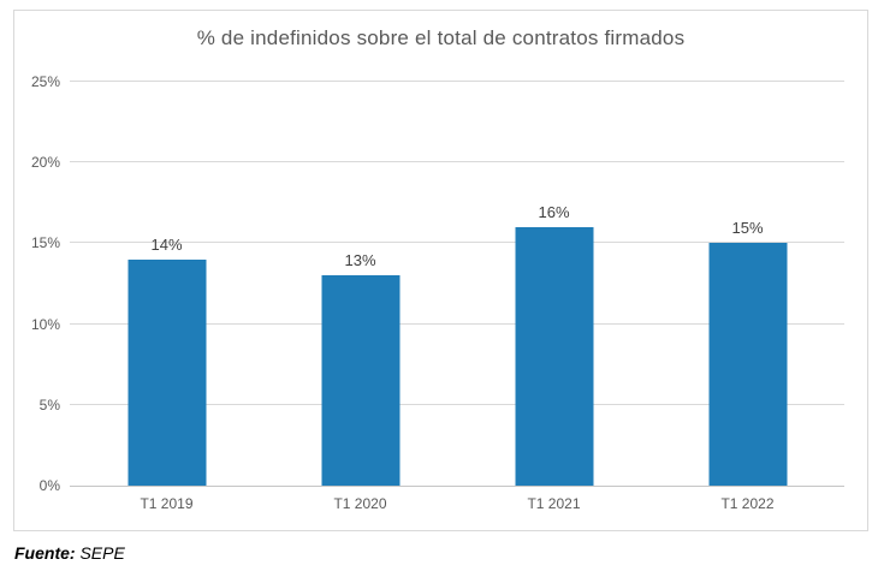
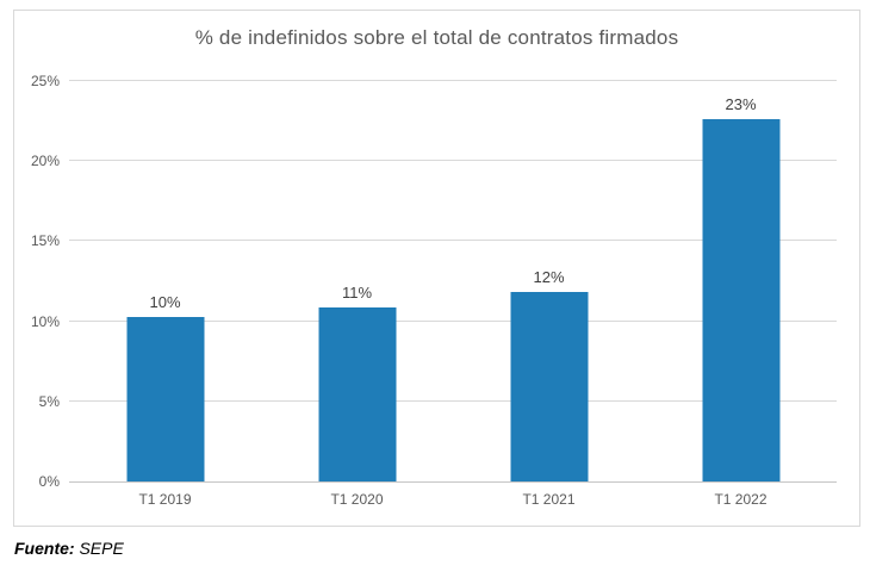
T1 2019: 14% -> 10%
T1 2020: 13% -> 11%
T1 2021: 16% -> 12%
T1 2022: 15% -> 23%
